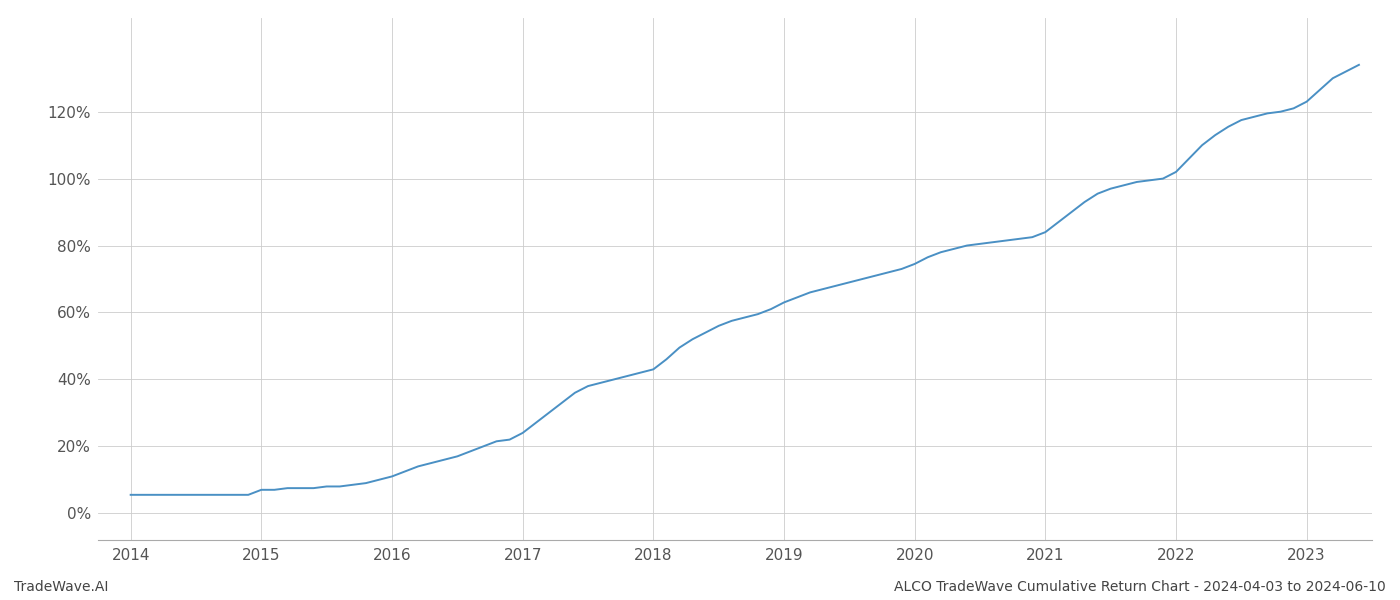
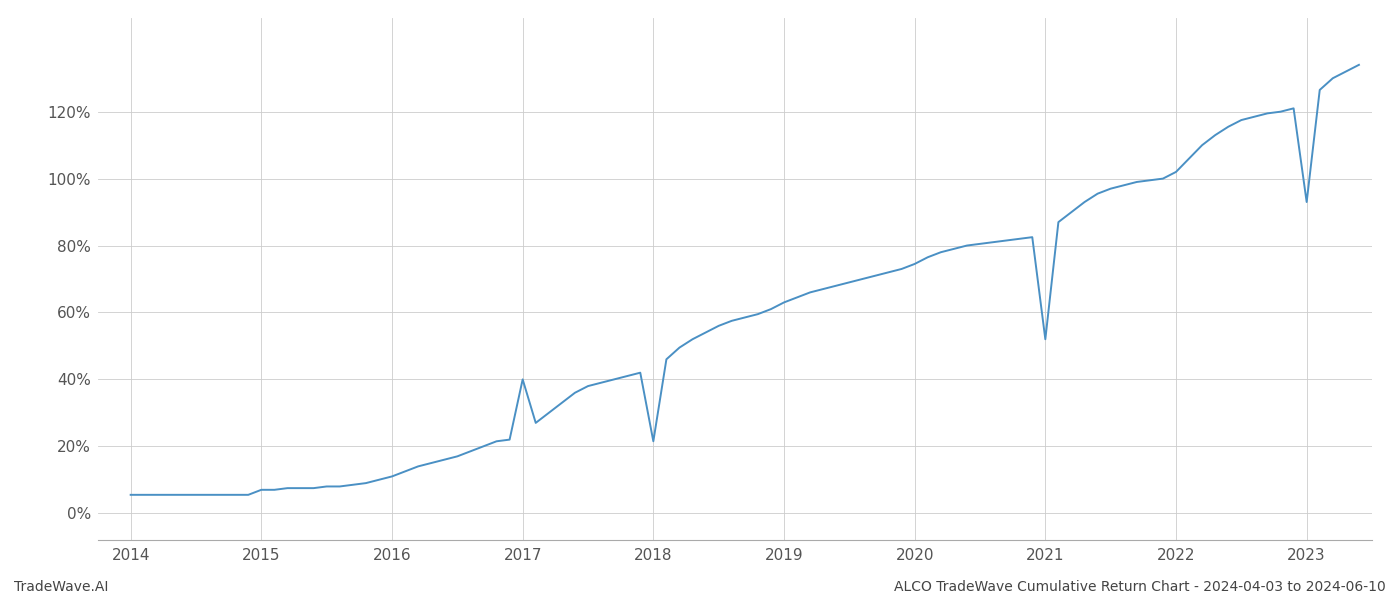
2017: 24.0% -> 40.0%
2018: 43.0% -> 21.5%
2021: 84.0% -> 52.0%
2023: 123.0% -> 93.0%
